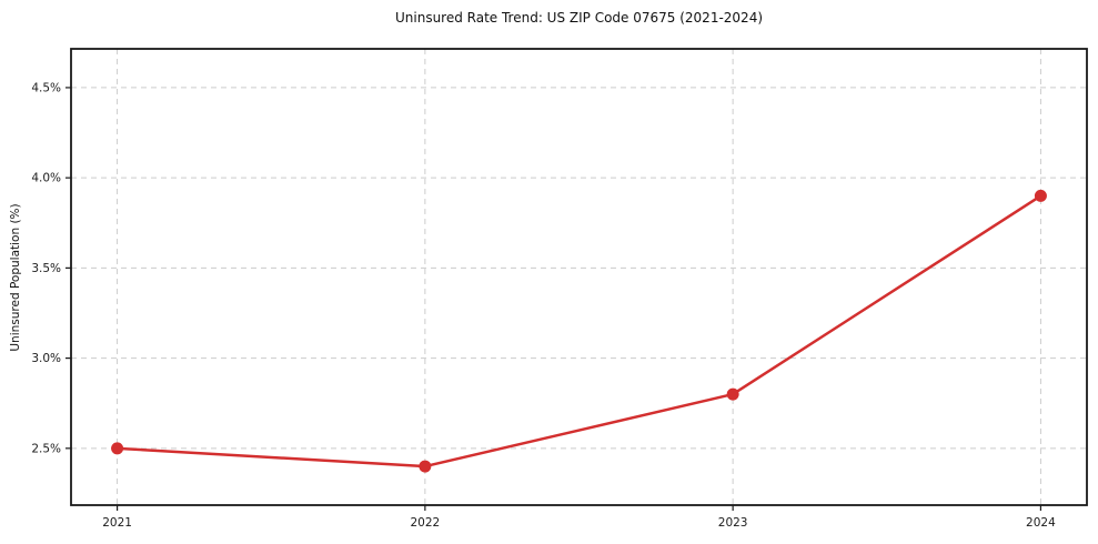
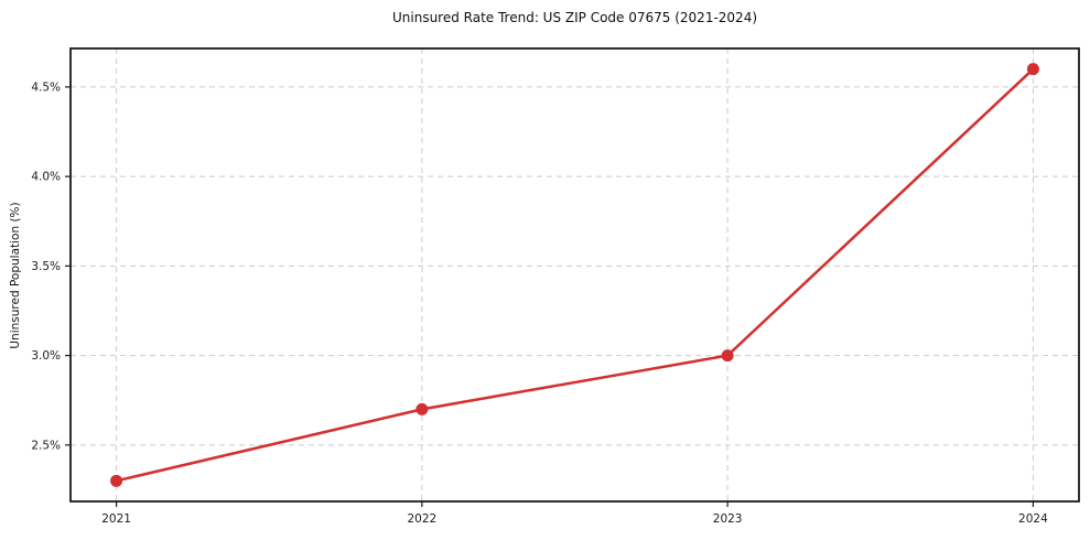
2021: 2.5% -> 2.3%
2022: 2.4% -> 2.7%
2023: 2.8% -> 3.0%
2024: 3.9% -> 4.6%
